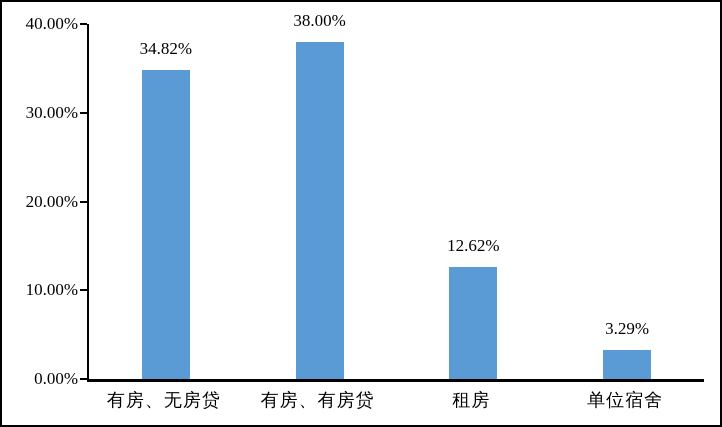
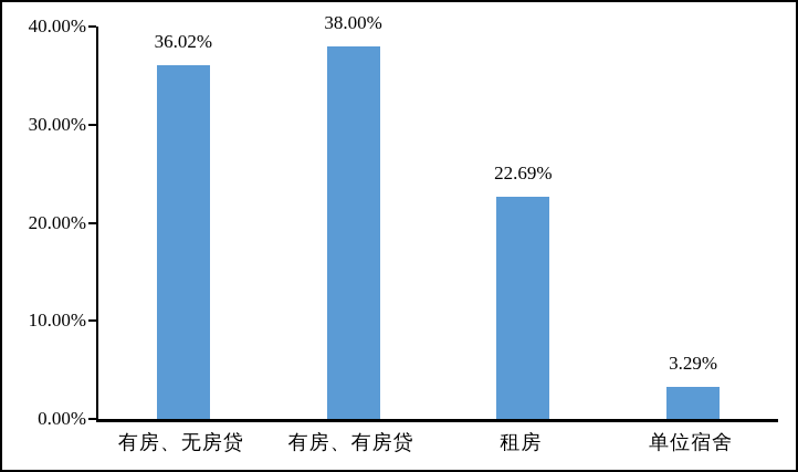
有房、无房贷: 34.82% -> 36.02%
租房: 12.62% -> 22.69%
